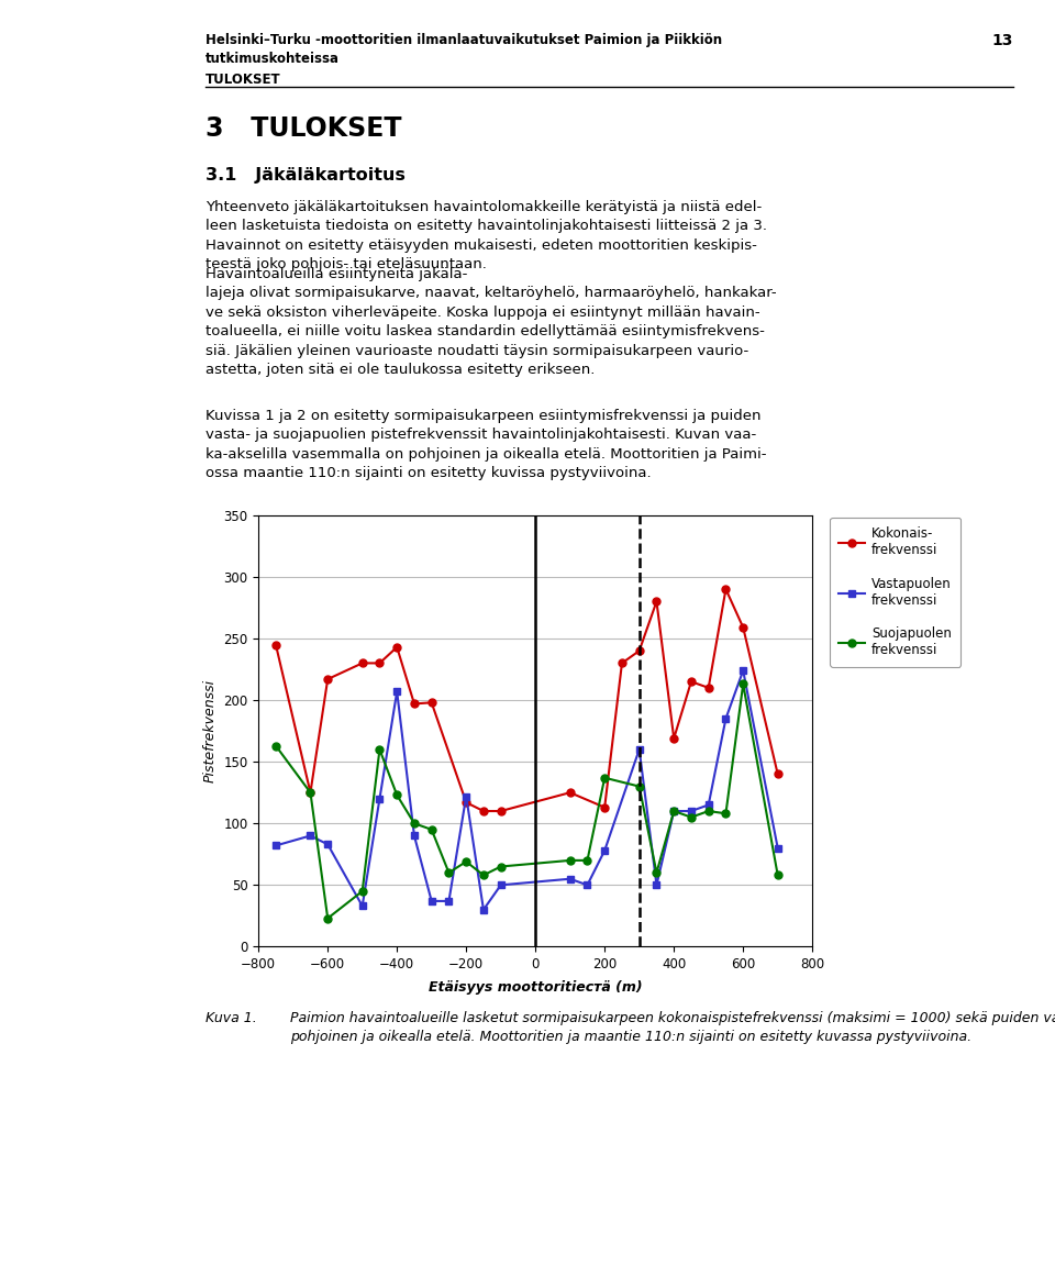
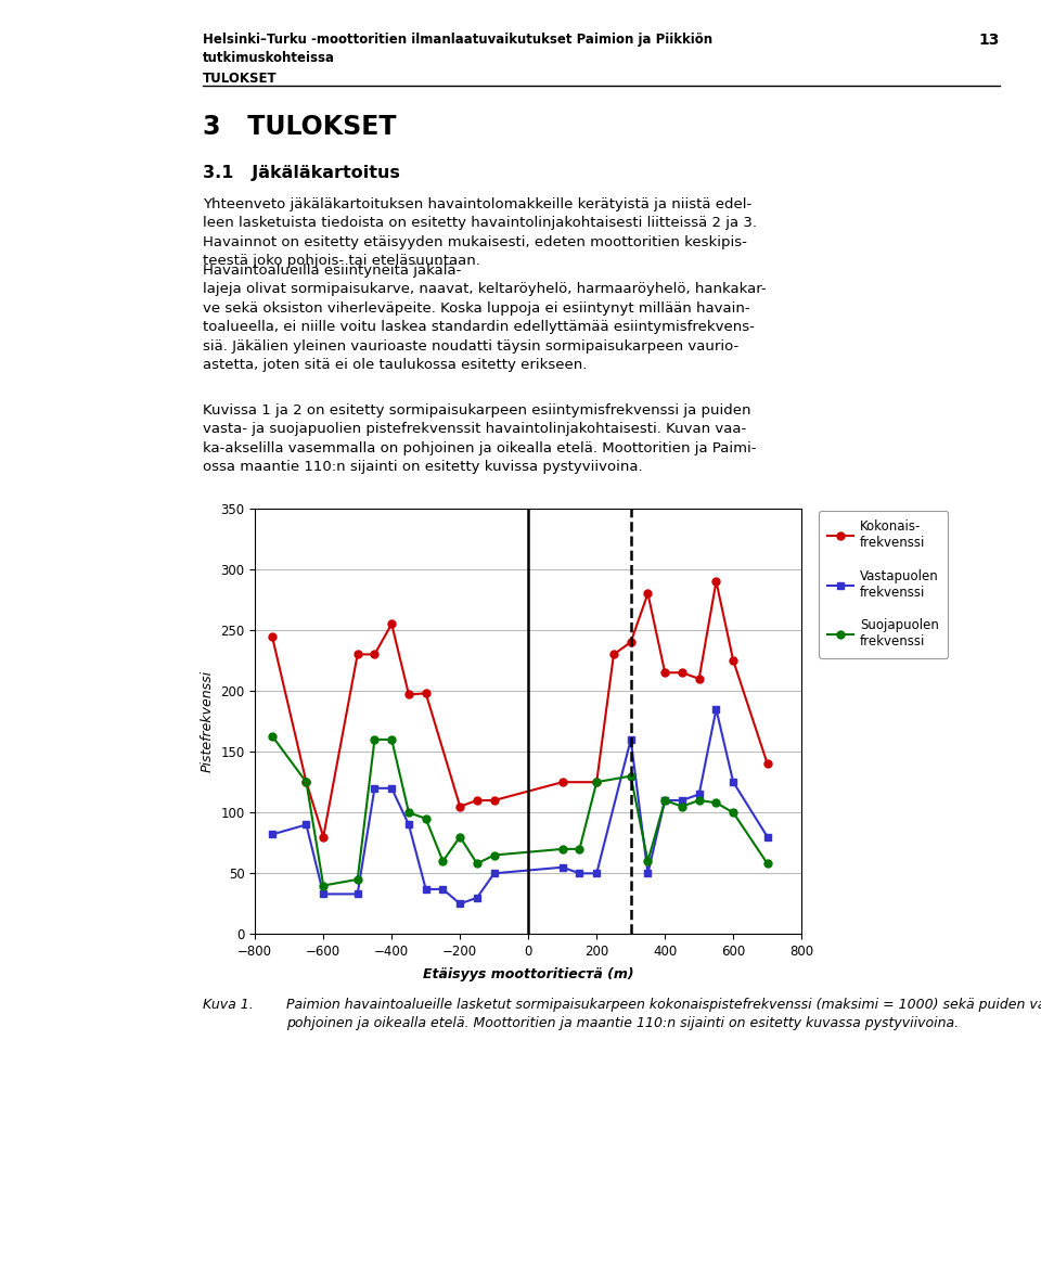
Kokonais- frekvenssi/−600: 217 -> 80
Vastapuolen frekvenssi/−600: 83 -> 33
Suojapuolen frekvenssi/−600: 23 -> 40
Kokonais- frekvenssi/−400: 243 -> 255
Vastapuolen frekvenssi/−400: 207 -> 120
Suojapuolen frekvenssi/−400: 123 -> 160
Kokonais- frekvenssi/−200: 117 -> 105
Vastapuolen frekvenssi/−200: 122 -> 25
Suojapuolen frekvenssi/−200: 69 -> 80
Kokonais- frekvenssi/200: 113 -> 125
Vastapuolen frekvenssi/200: 78 -> 50
Suojapuolen frekvenssi/200: 137 -> 125
Kokonais- frekvenssi/400: 169 -> 215
Kokonais- frekvenssi/600: 259 -> 225
Vastapuolen frekvenssi/600: 224 -> 125
Suojapuolen frekvenssi/600: 213 -> 100
